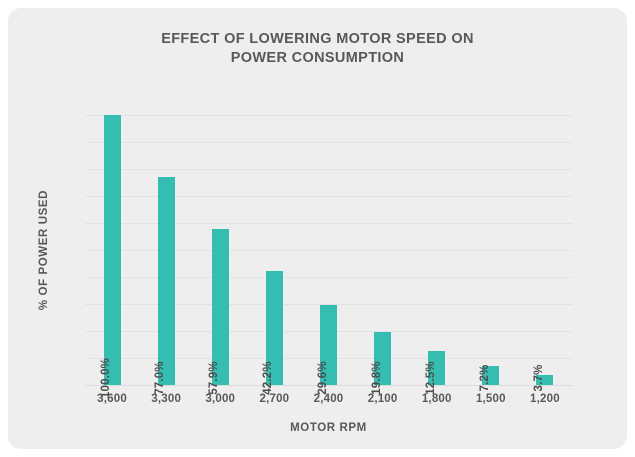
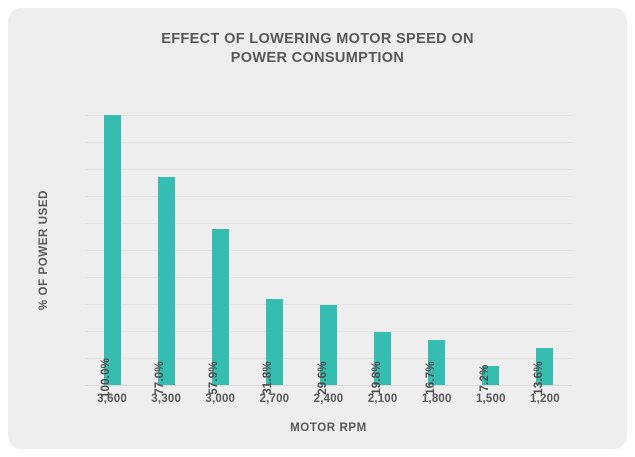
2,700: 42.2% -> 31.8%
1,800: 12.5% -> 16.7%
1,200: 3.7% -> 13.6%
